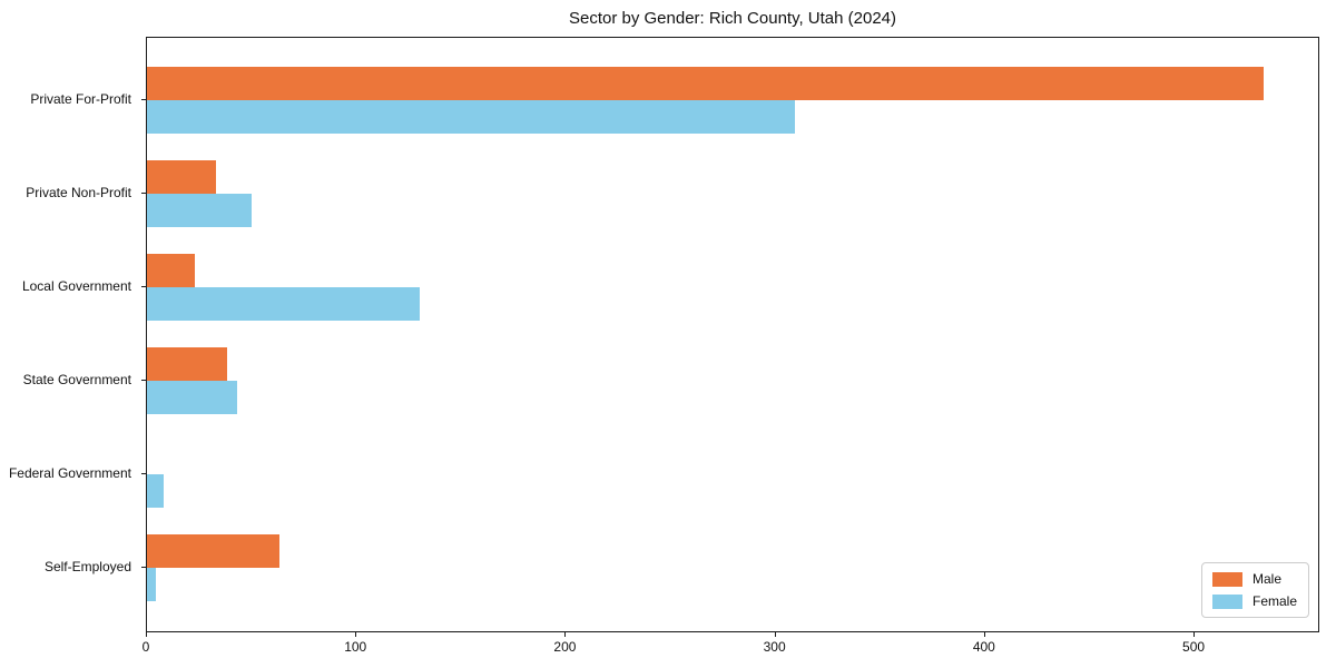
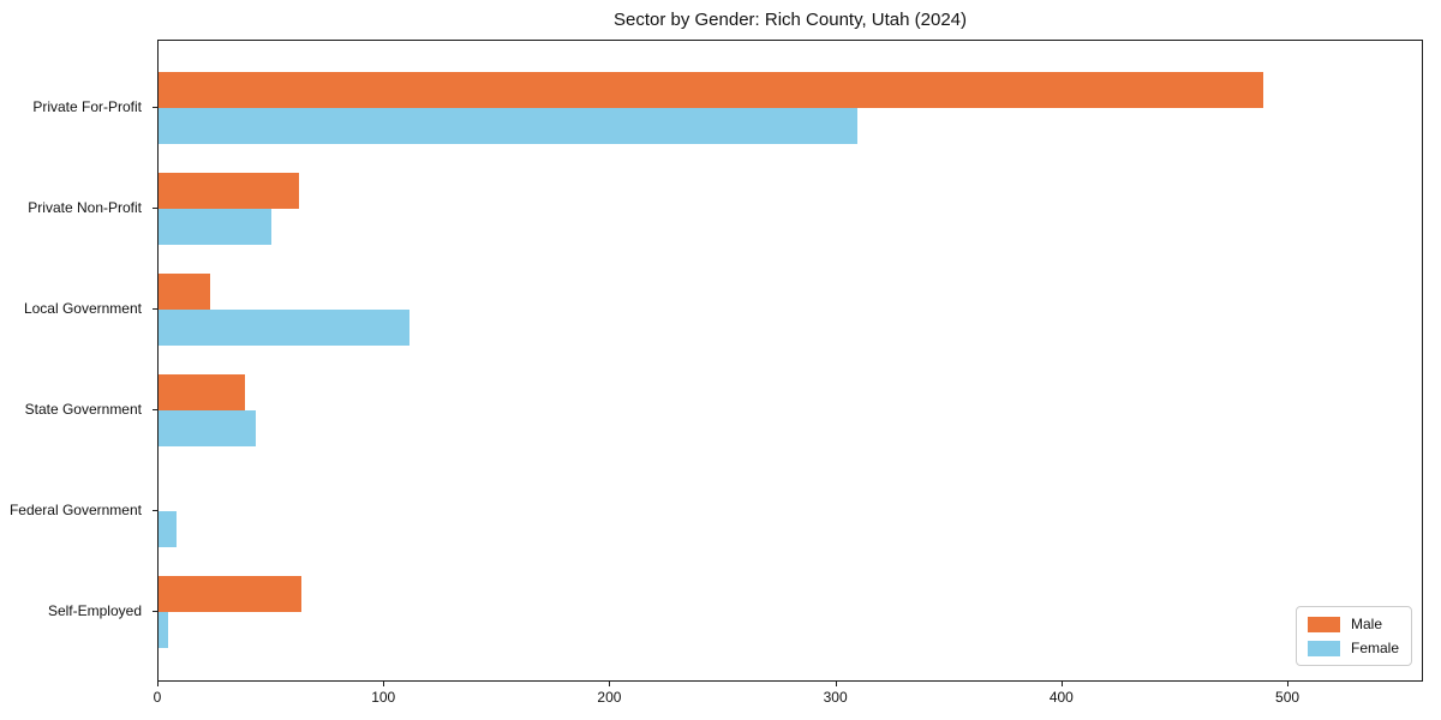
Male/Private For-Profit: 533 -> 489
Male/Private Non-Profit: 33 -> 62
Female/Local Government: 130 -> 111
